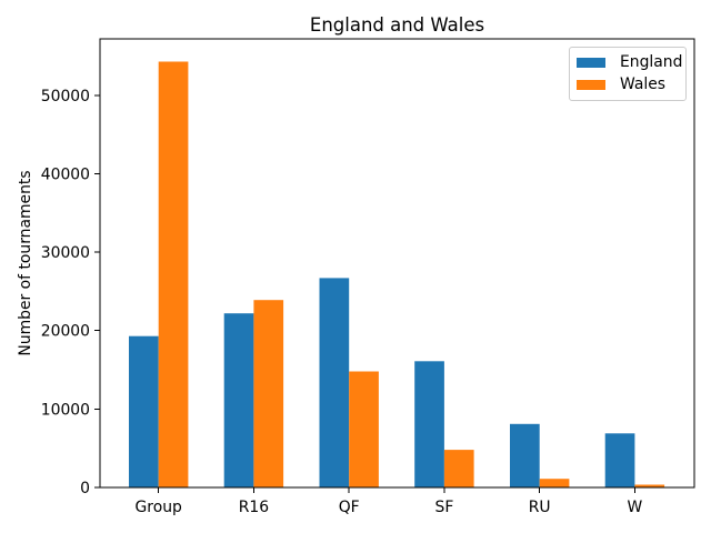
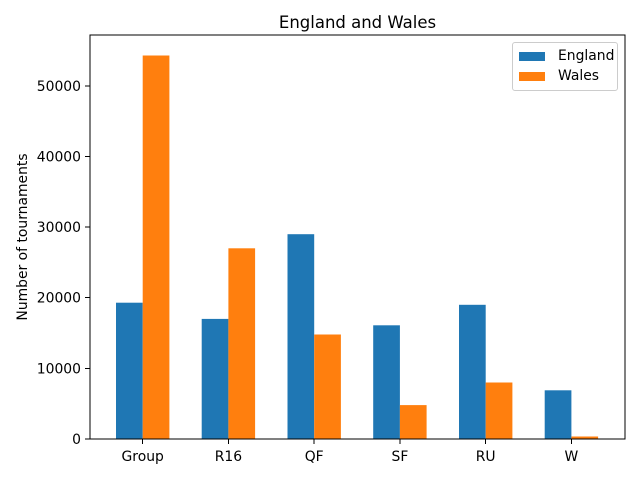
England/R16: 22000 -> 17000
Wales/R16: 24000 -> 27000
England/QF: 27000 -> 29000
England/RU: 8000 -> 19000
Wales/RU: 1000 -> 8000
